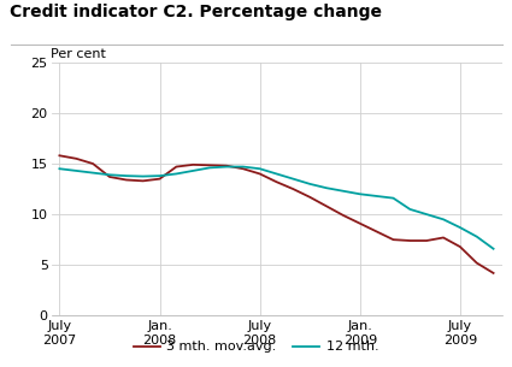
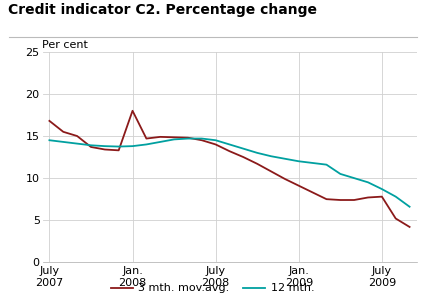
3 mth. mov.avg./July 2007: 15.8 -> 16.8
3 mth. mov.avg./Jan. 2008: 13.5 -> 18.0
3 mth. mov.avg./July 2009: 6.8 -> 7.8
